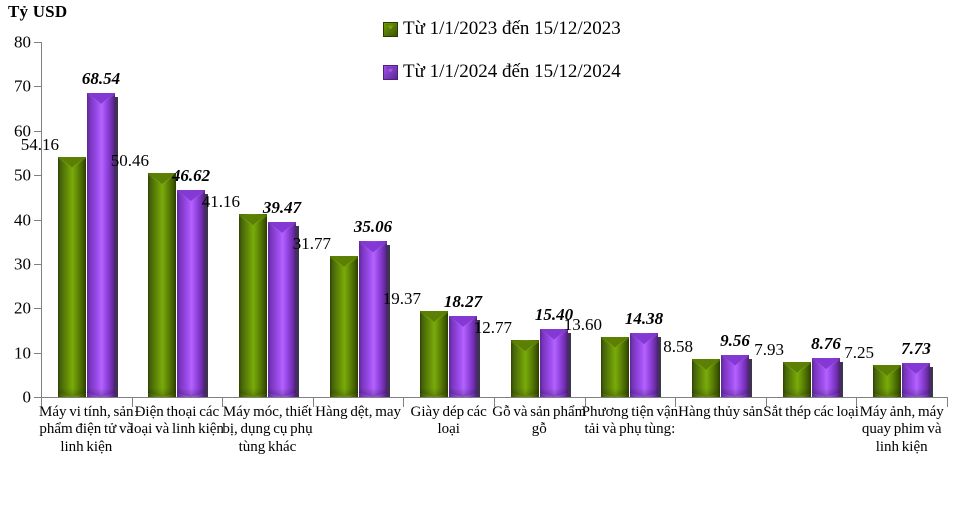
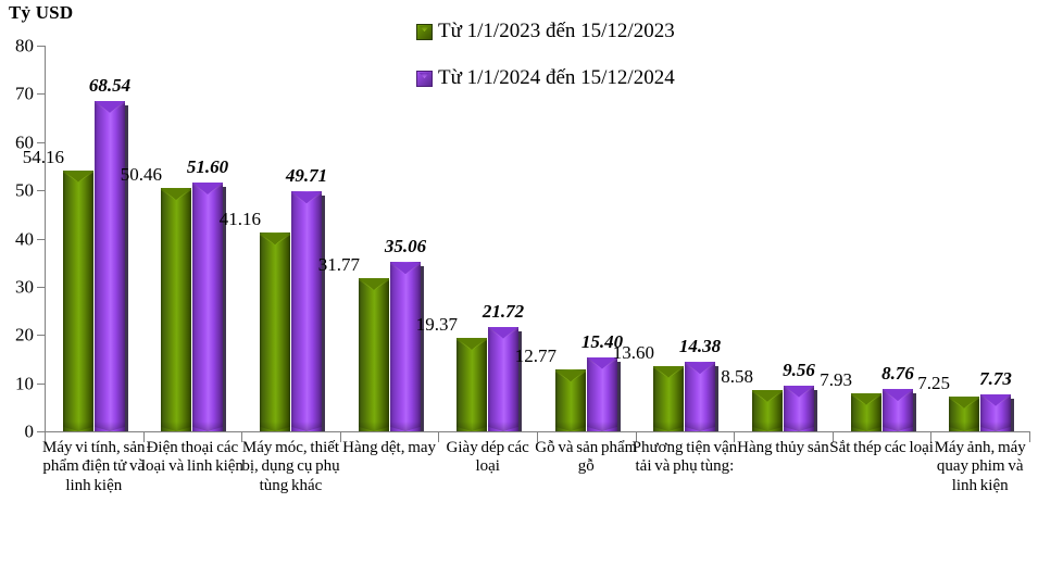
Từ 1/1/2024 đến 15/12/2024/Điện thoại các loại và linh kiện: 46.62 -> 51.60
Từ 1/1/2024 đến 15/12/2024/Máy móc, thiết bị, dụng cụ phụ tùng khác: 39.47 -> 49.71
Từ 1/1/2024 đến 15/12/2024/Giày dép các loại: 18.27 -> 21.72
